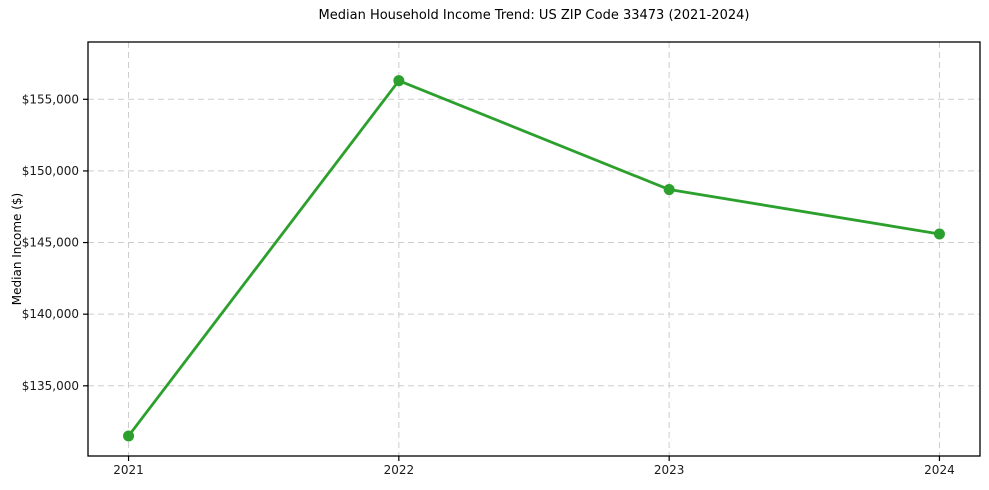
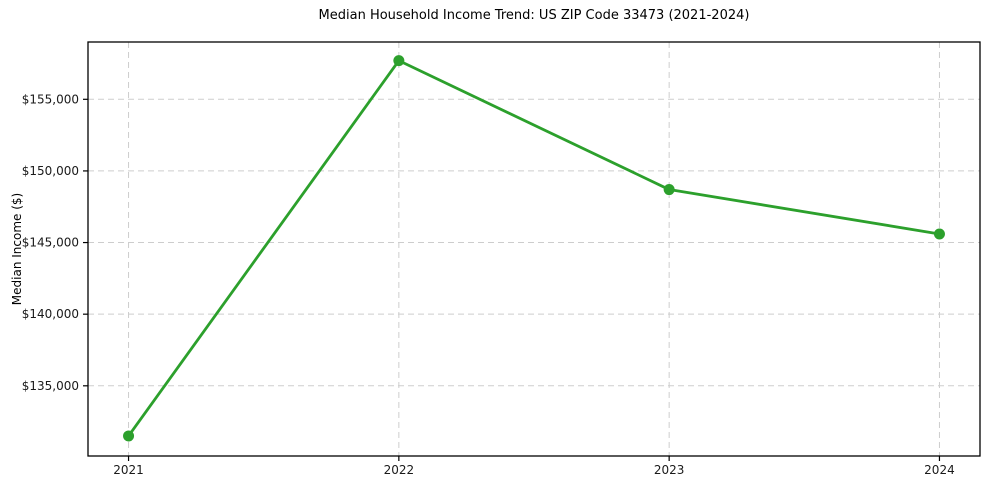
2022: $156300 -> $157700
